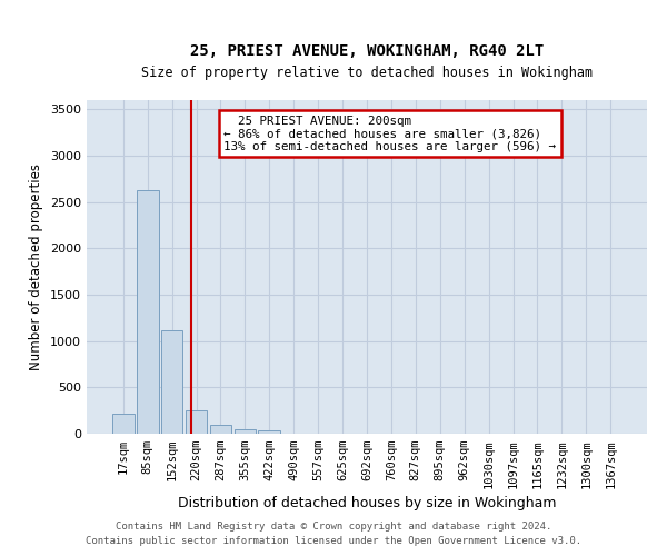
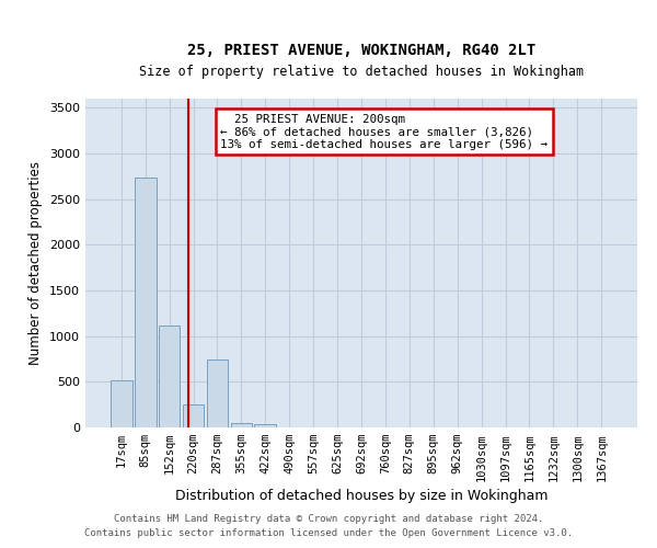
17sqm: 220 -> 520
85sqm: 2630 -> 2740
287sqm: 100 -> 740
